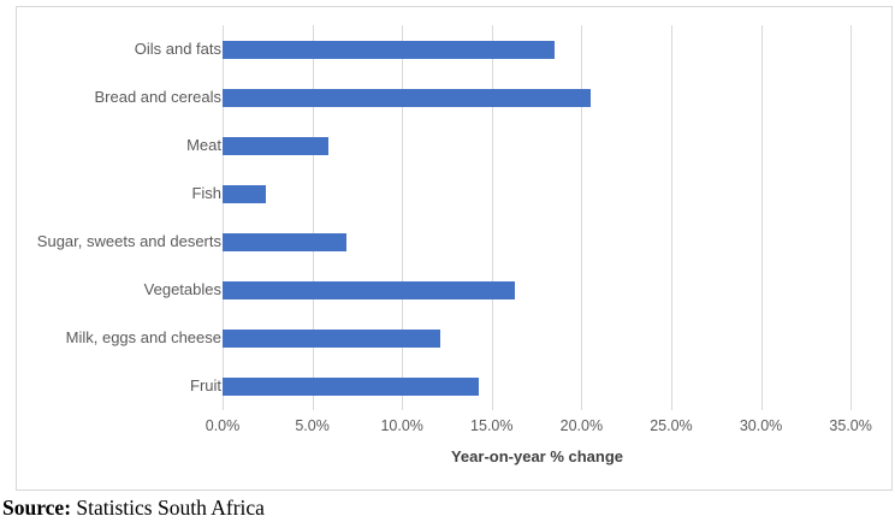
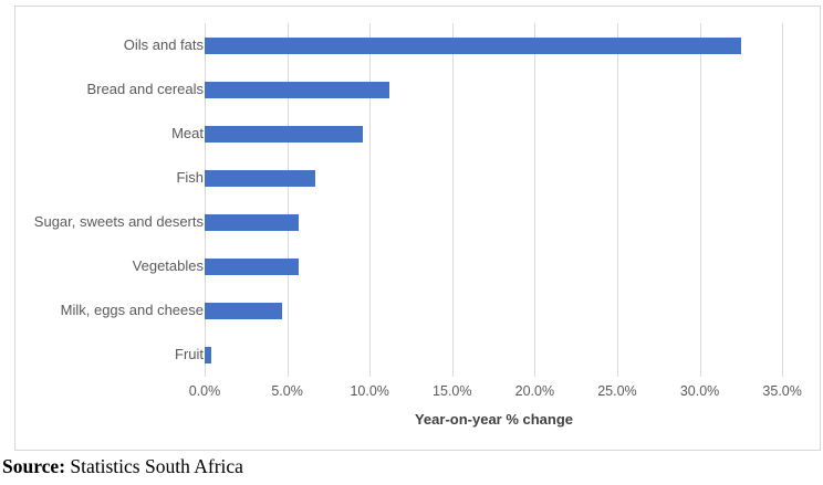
Oils and fats: 18.5% -> 32.5%
Bread and cereals: 20.5% -> 11.2%
Meat: 5.9% -> 9.6%
Fish: 2.4% -> 6.7%
Sugar, sweets and deserts: 6.9% -> 5.7%
Vegetables: 16.3% -> 5.7%
Milk, eggs and cheese: 12.1% -> 4.7%
Fruit: 14.3% -> 0.4%
